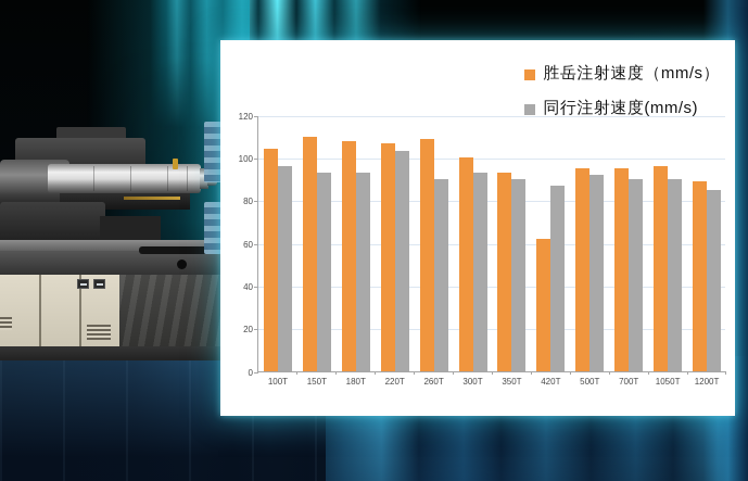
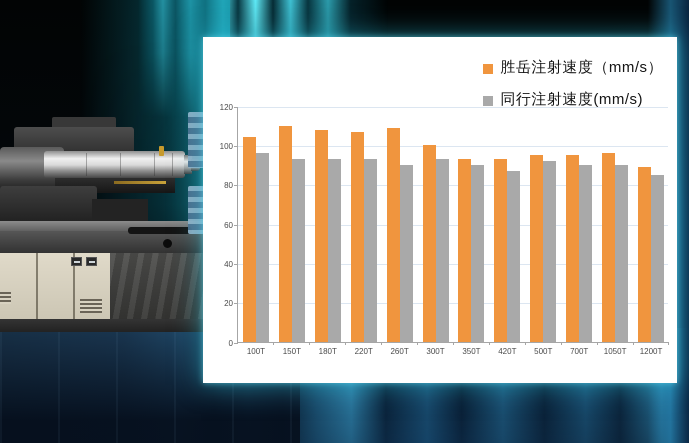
同行注射速度(mm/s)/220T: 103 -> 93
胜岳注射速度（mm/s）/420T: 62 -> 93
